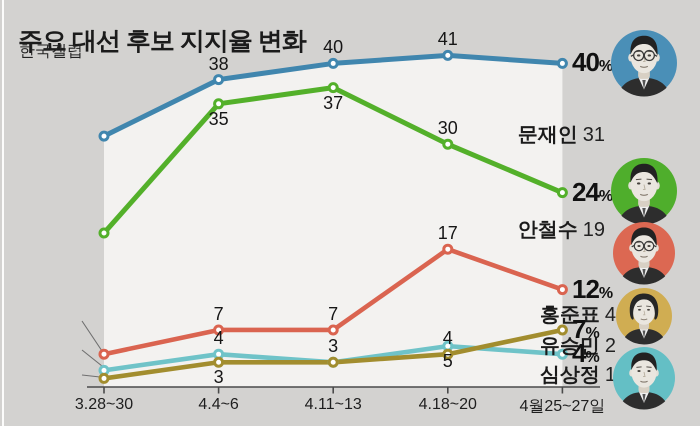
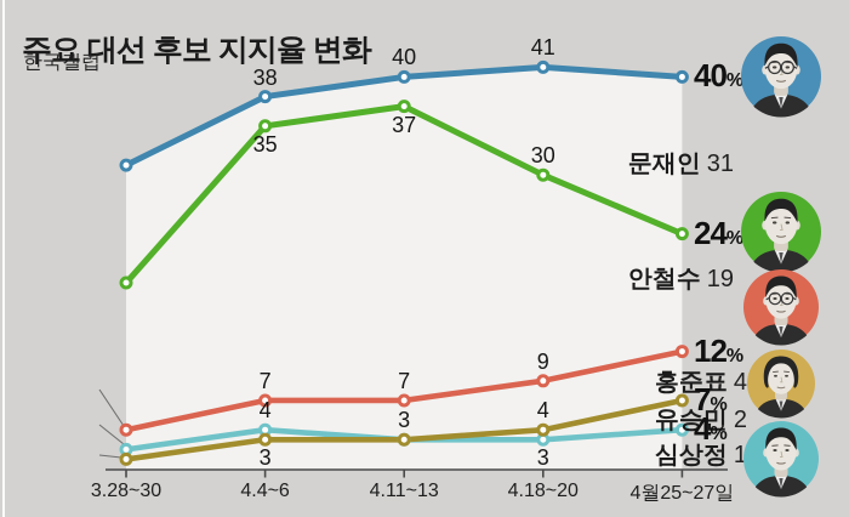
홍준표/4.18~20: 17 -> 9
유승민/4.18~20: 5 -> 3
